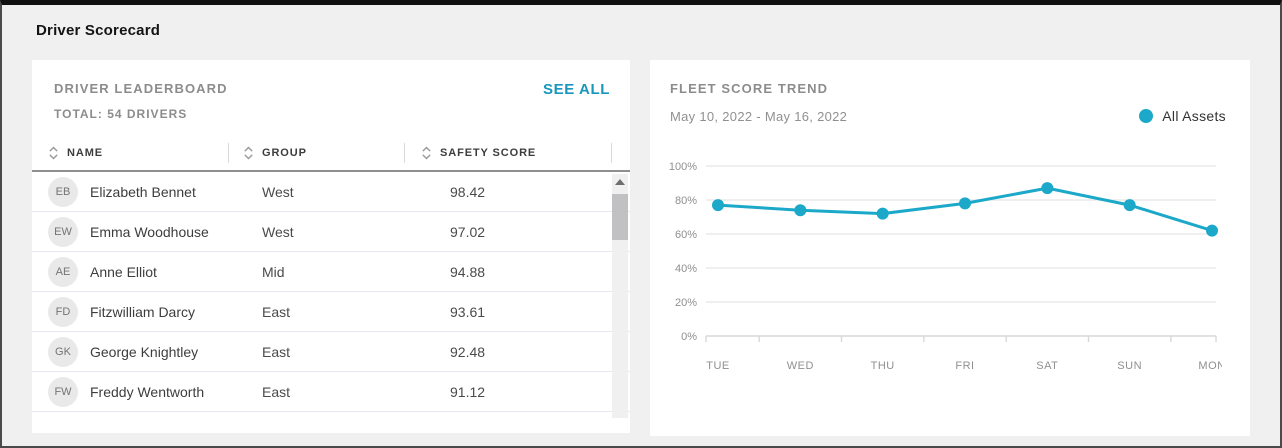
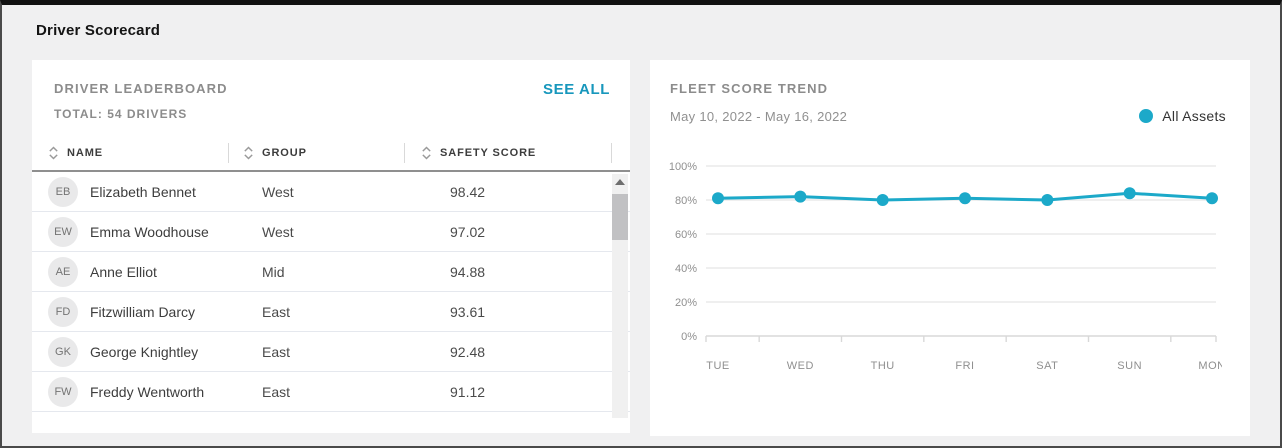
TUE: 77% -> 81%
WED: 74% -> 82%
THU: 72% -> 80%
FRI: 78% -> 81%
SAT: 87% -> 80%
SUN: 77% -> 84%
MON: 62% -> 81%
